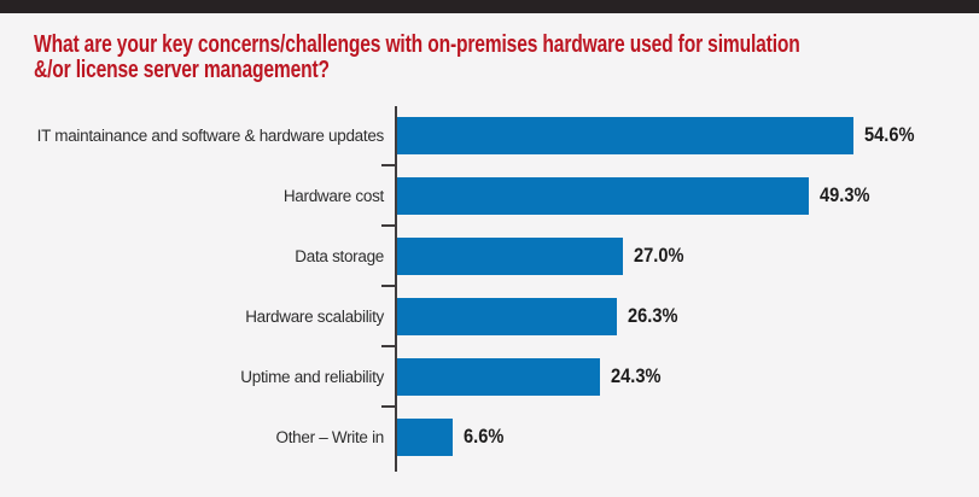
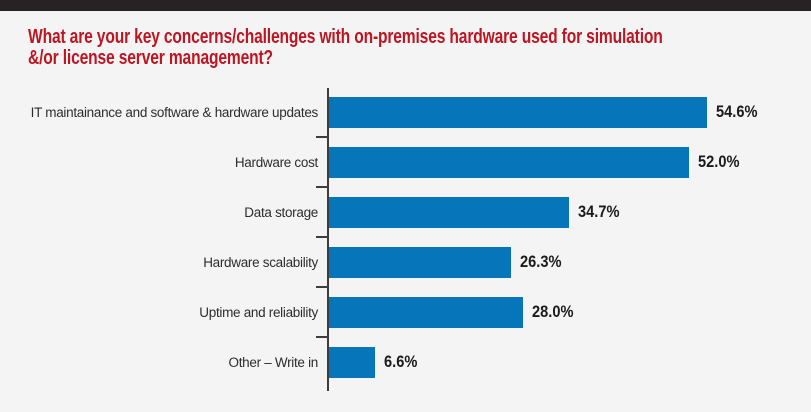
Hardware cost: 49.3% -> 52.0%
Data storage: 27.0% -> 34.7%
Uptime and reliability: 24.3% -> 28.0%
